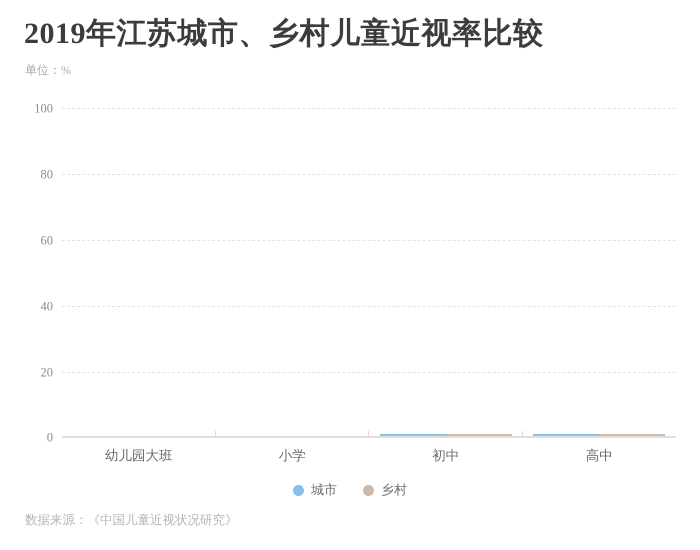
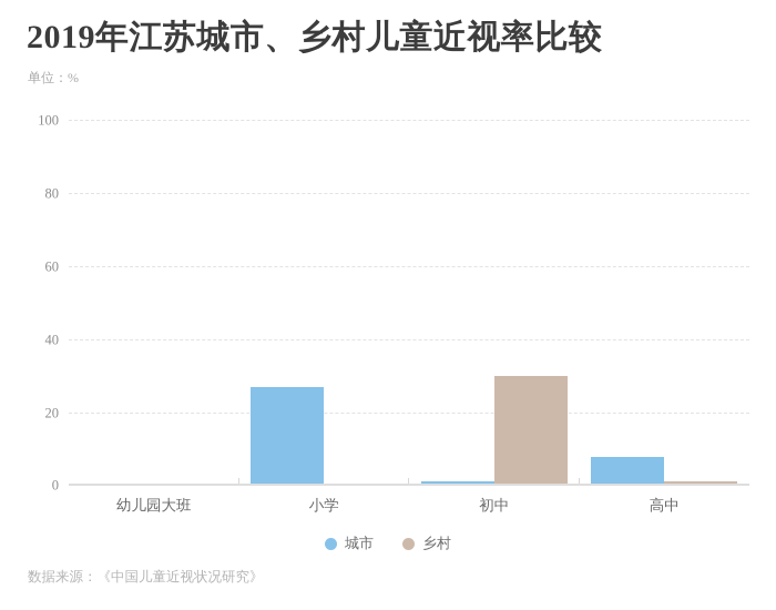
城市/小学: 1 -> 27
乡村/初中: 1 -> 30
城市/高中: 1 -> 8
